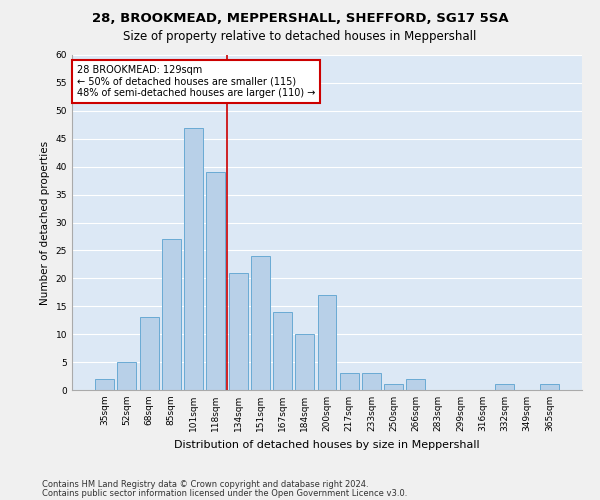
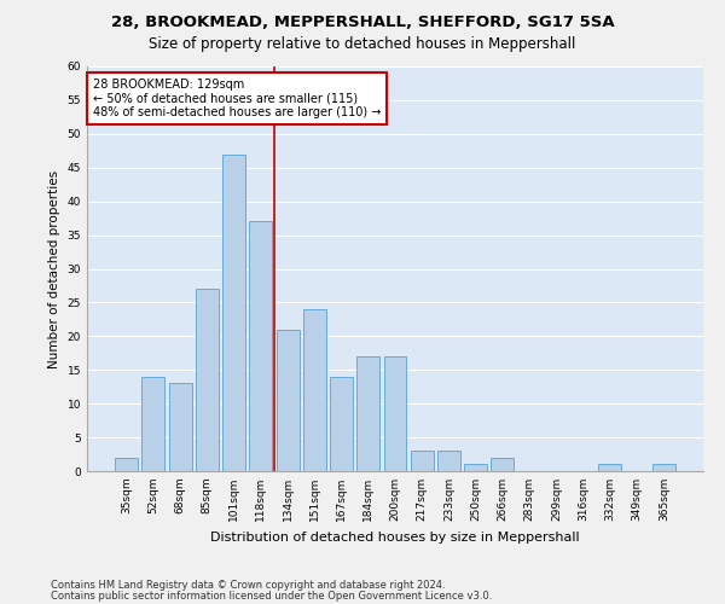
52sqm: 5 -> 14
118sqm: 39 -> 37
184sqm: 10 -> 17
